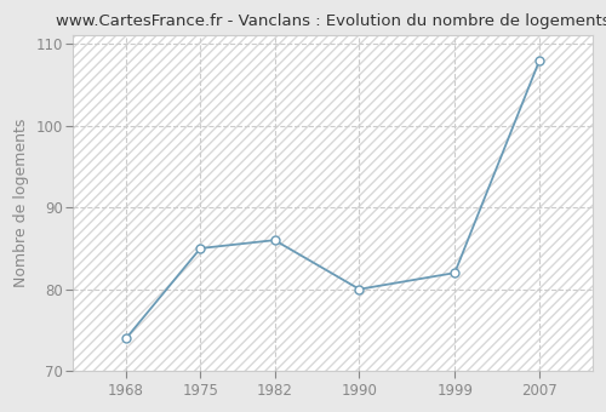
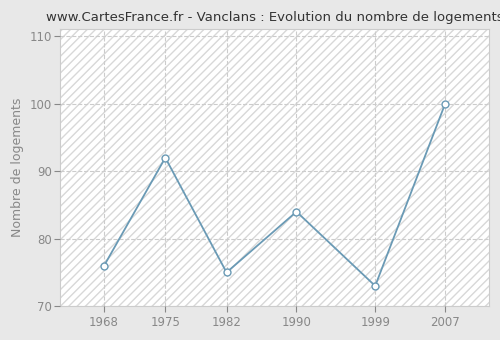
1968: 74 -> 76
1975: 85 -> 92
1982: 86 -> 75
1990: 80 -> 84
1999: 82 -> 73
2007: 108 -> 100
